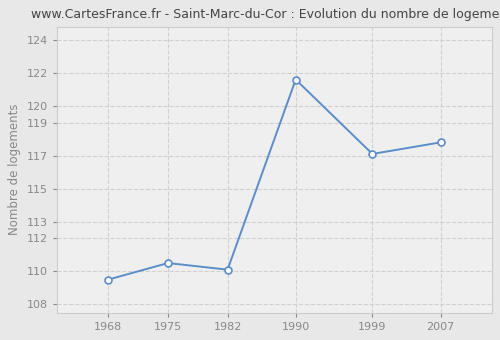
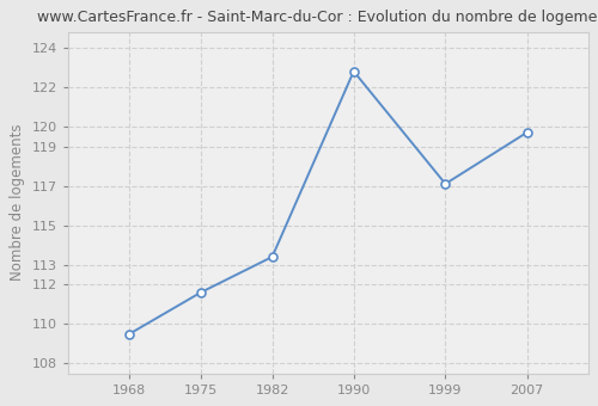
1975: 110.5 -> 111.6
1982: 110.1 -> 113.4
1990: 121.6 -> 122.8
2007: 117.8 -> 119.7
